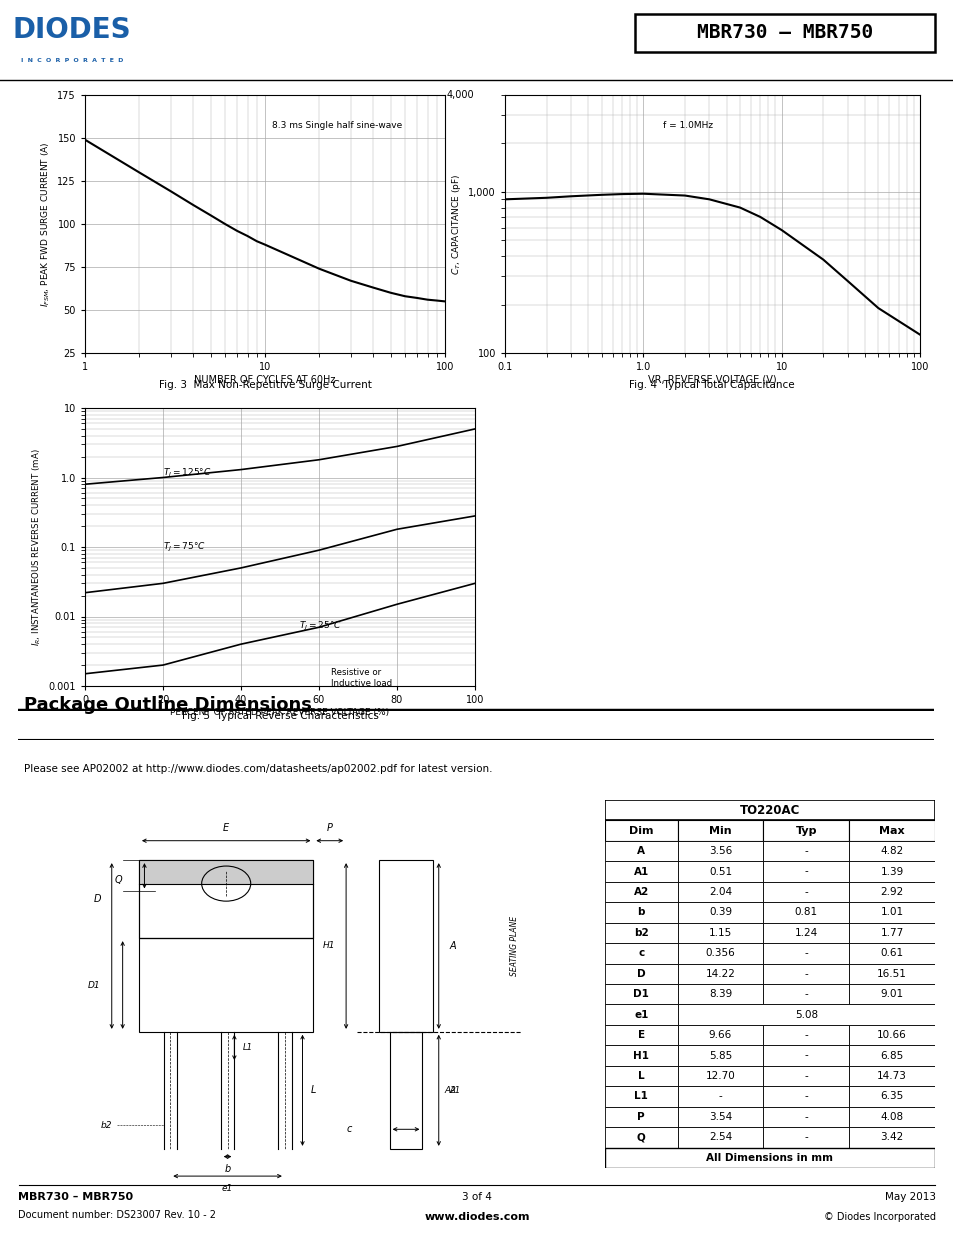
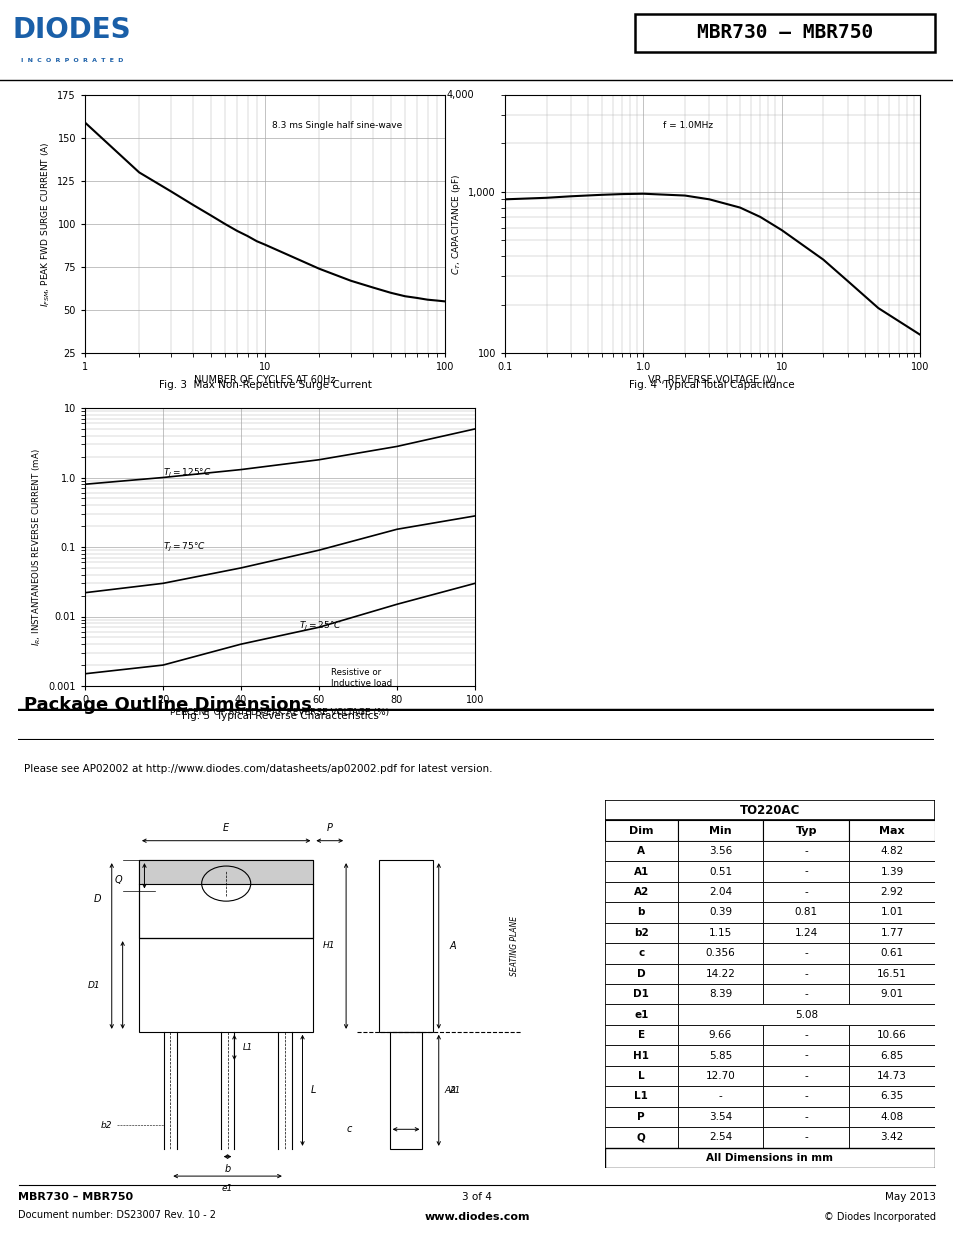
1: 149 -> 159
